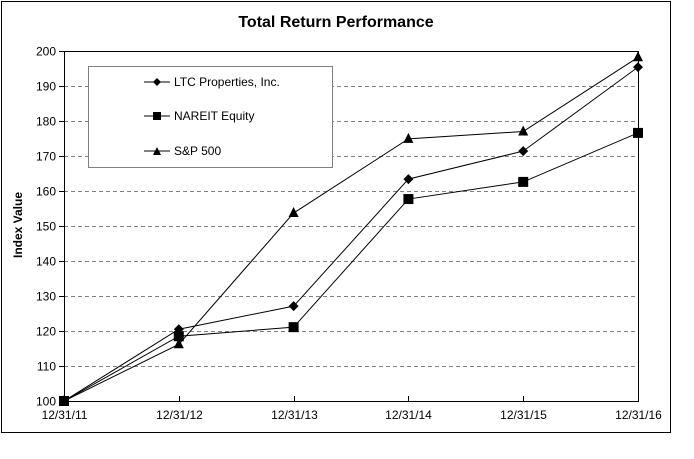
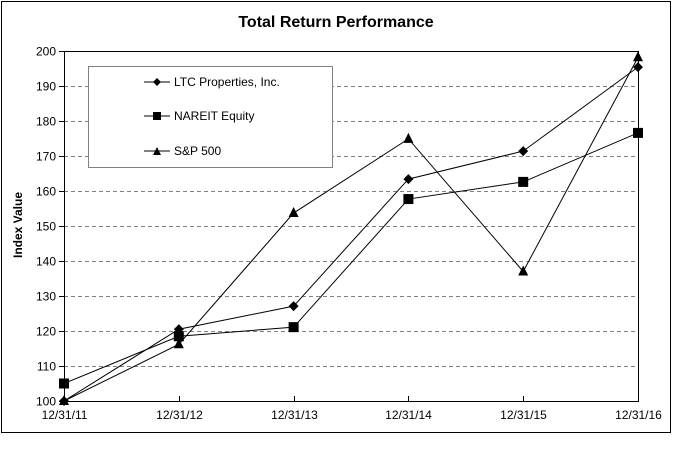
NAREIT Equity/12/31/11: 100 -> 105
S&P 500/12/31/15: 177 -> 137
